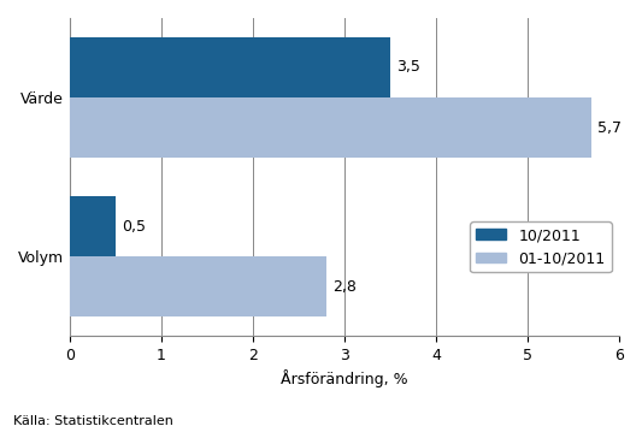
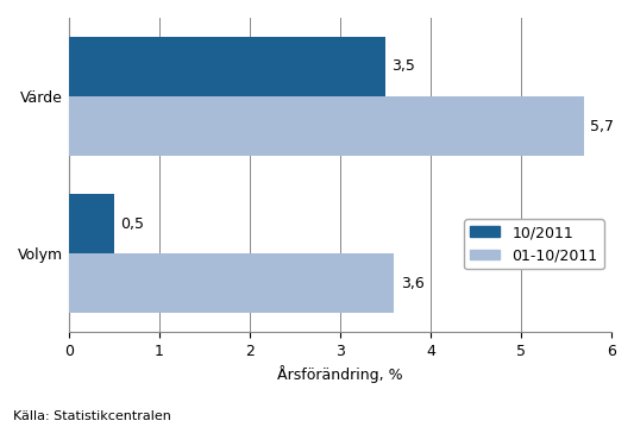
01-10/2011/Volym: 2,8 -> 3,6
